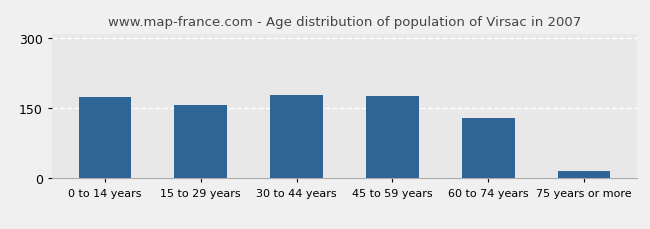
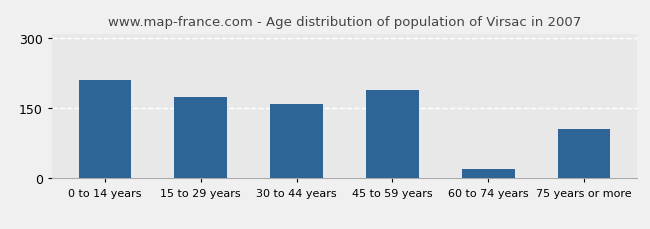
0 to 14 years: 175 -> 210
15 to 29 years: 157 -> 175
30 to 44 years: 178 -> 160
45 to 59 years: 176 -> 190
60 to 74 years: 130 -> 20
75 years or more: 15 -> 105
